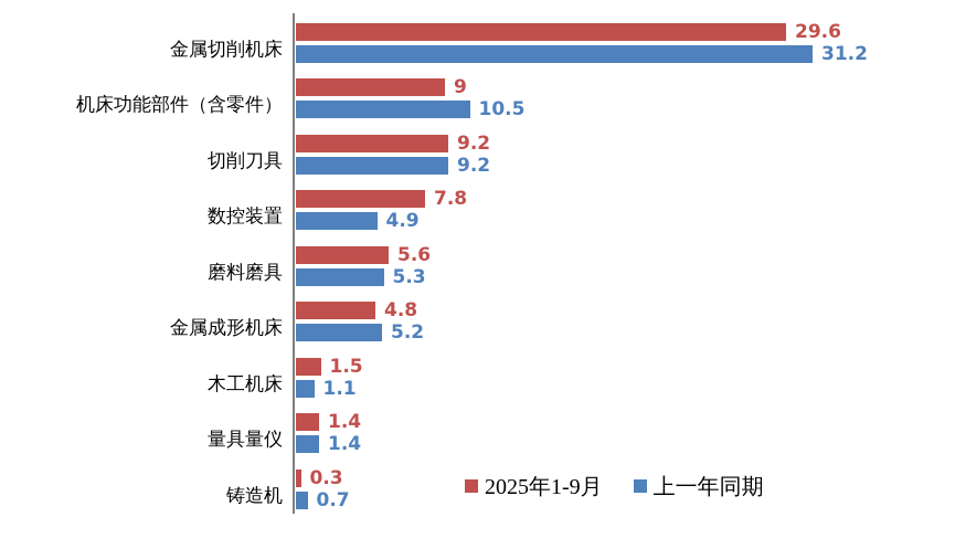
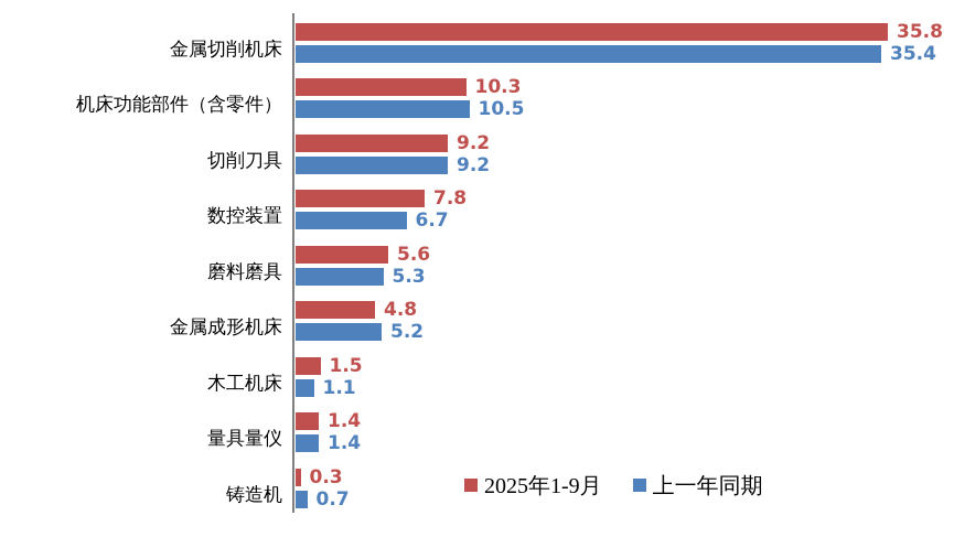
2025年1-9月/金属切削机床: 29.6 -> 35.8
上一年同期/金属切削机床: 31.2 -> 35.4
2025年1-9月/机床功能部件（含零件）: 9 -> 10.3
上一年同期/数控装置: 4.9 -> 6.7
